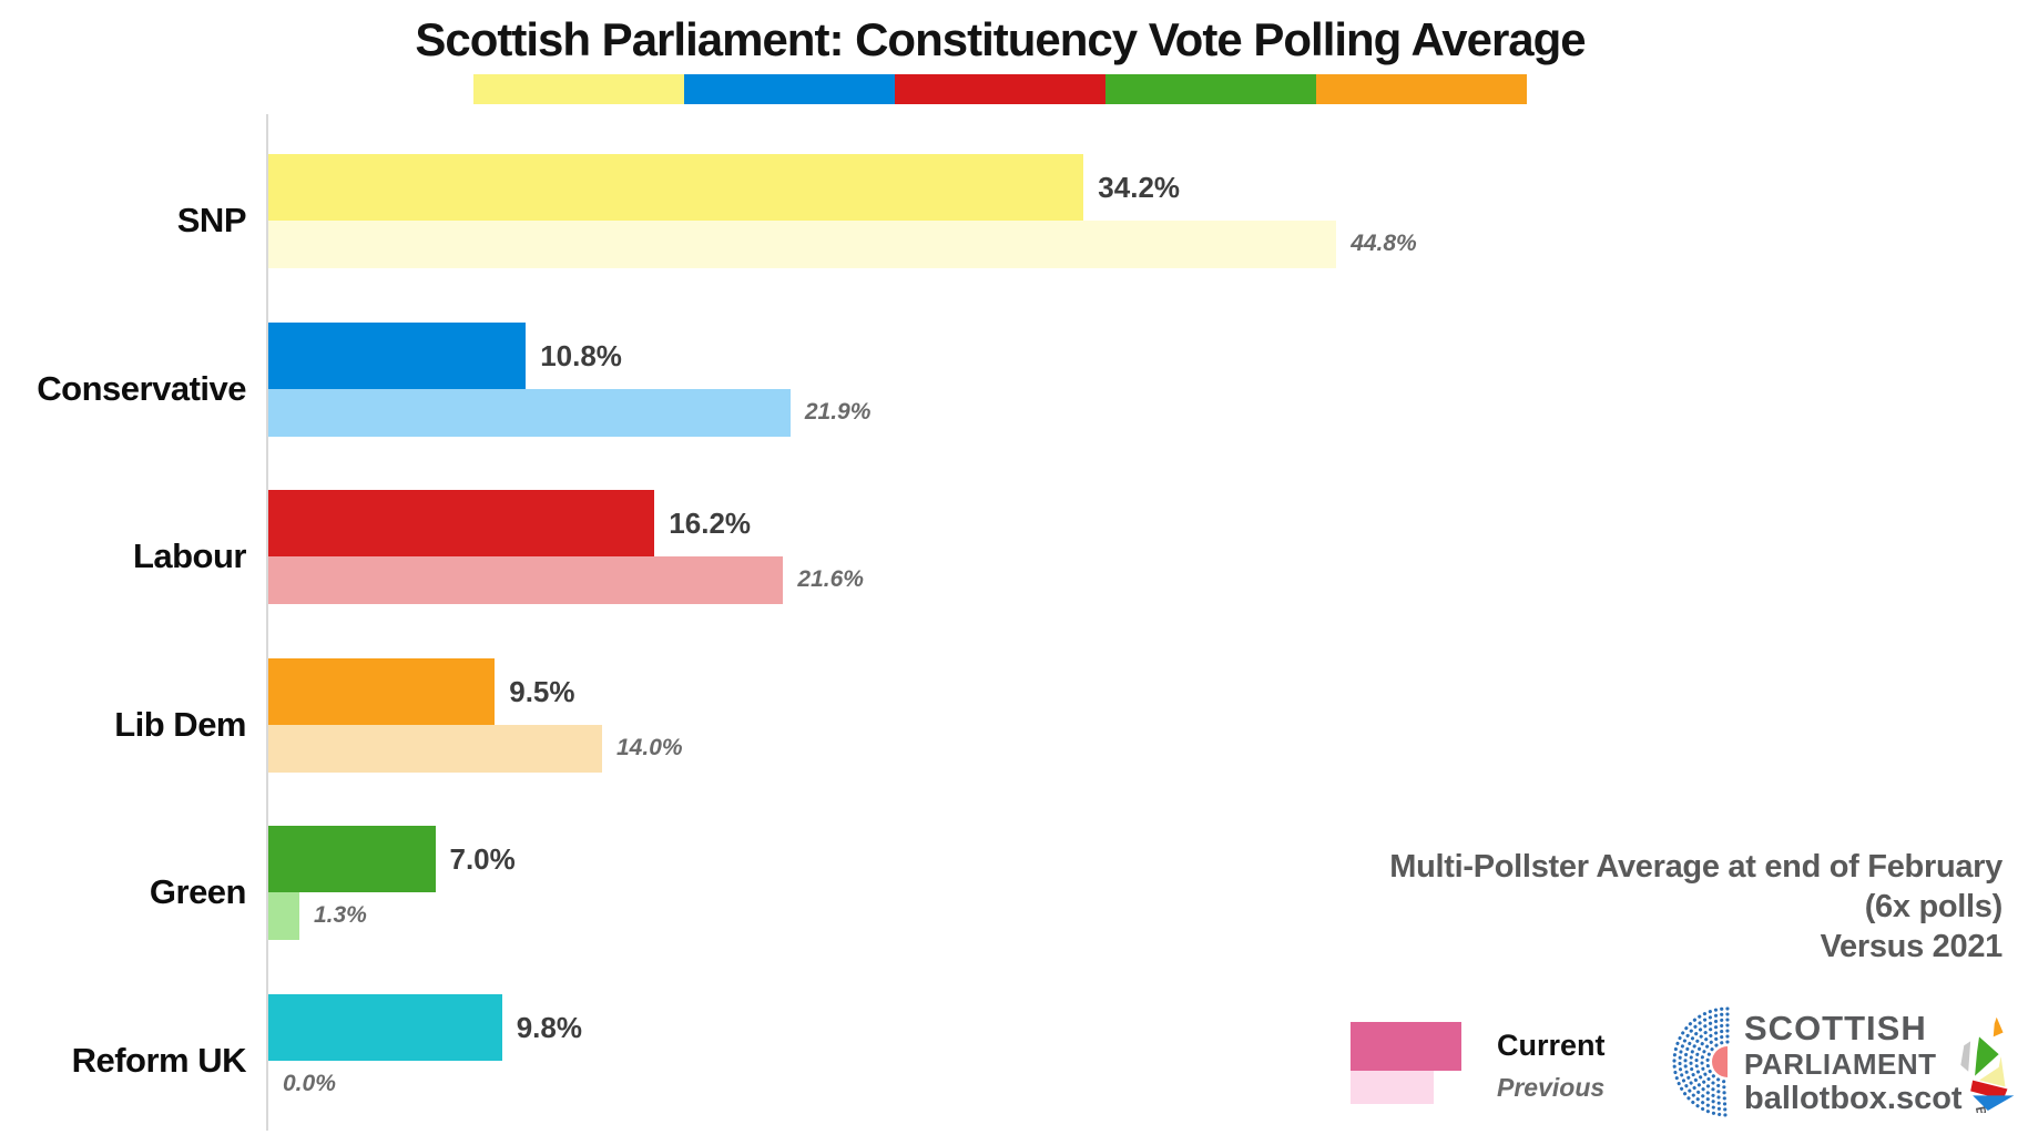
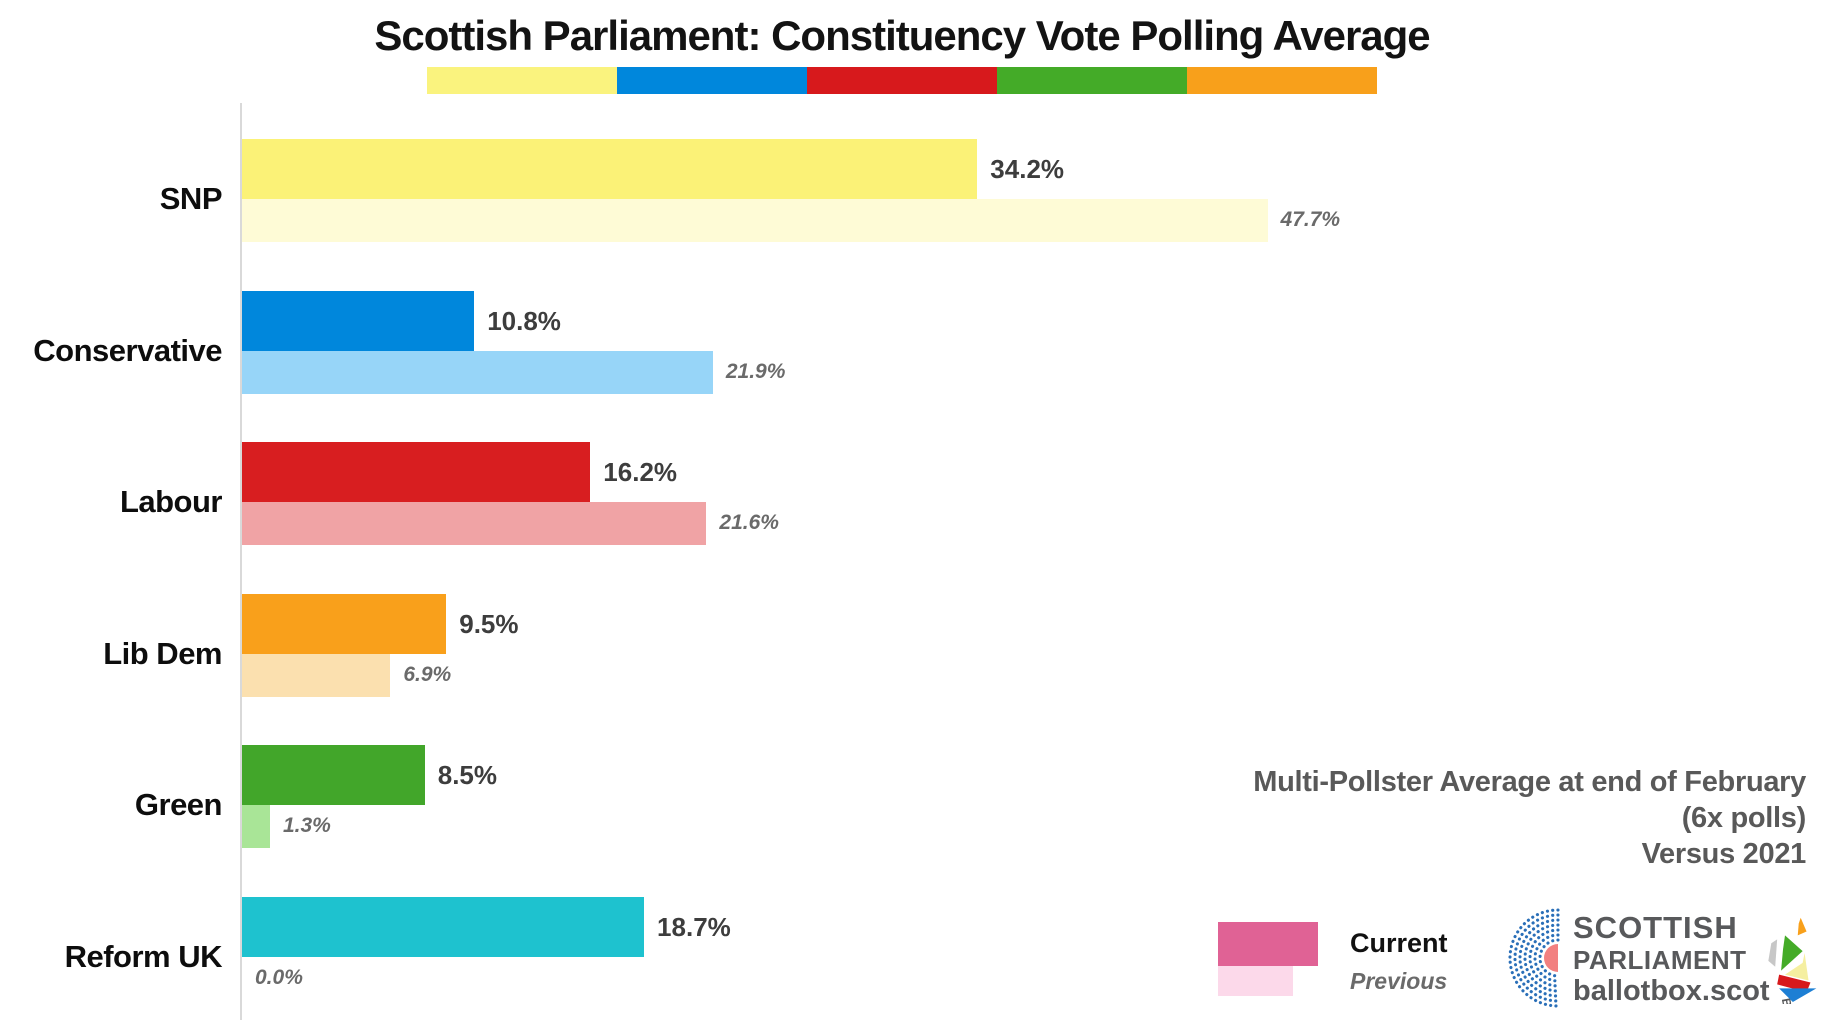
Previous/SNP: 44.8% -> 47.7%
Previous/Lib Dem: 14.0% -> 6.9%
Current/Green: 7.0% -> 8.5%
Current/Reform UK: 9.8% -> 18.7%
